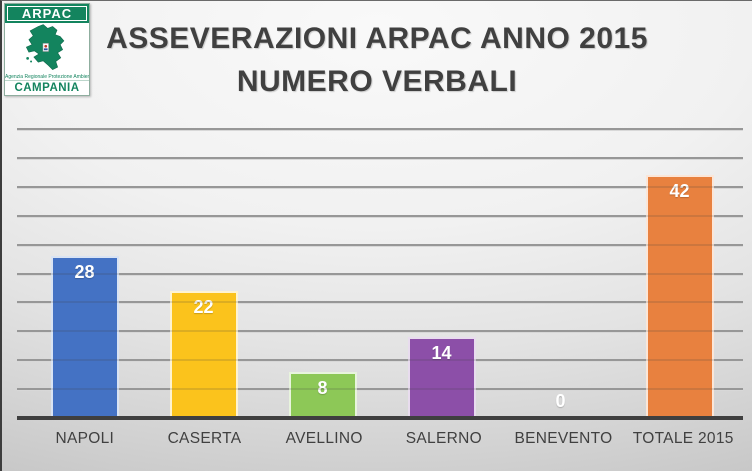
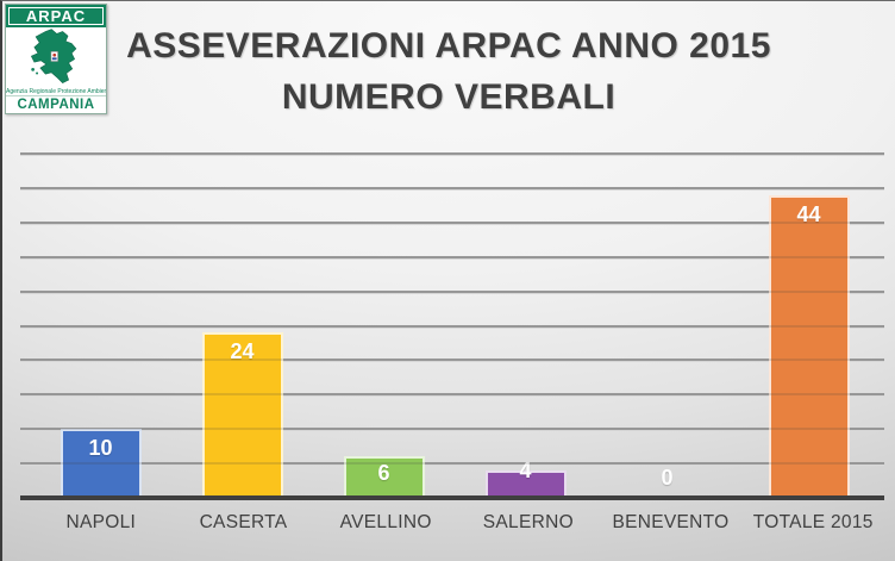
NAPOLI: 28 -> 10
CASERTA: 22 -> 24
AVELLINO: 8 -> 6
SALERNO: 14 -> 4
TOTALE 2015: 42 -> 44
